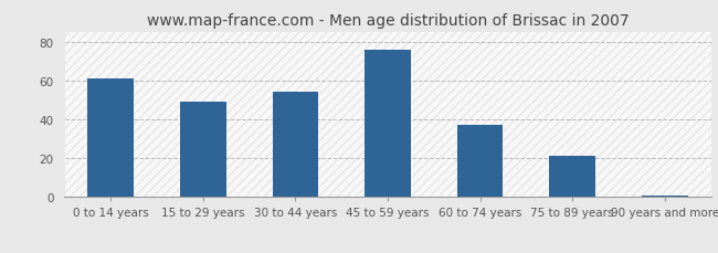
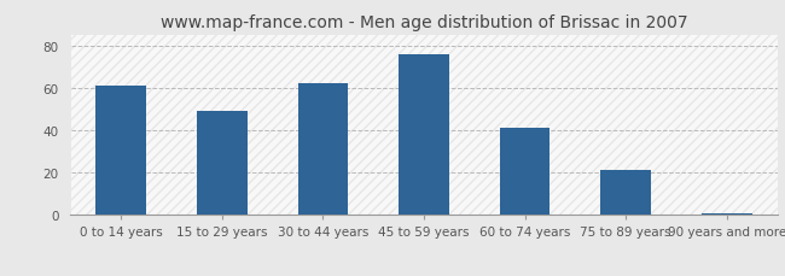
30 to 44 years: 54 -> 62
60 to 74 years: 37 -> 41
